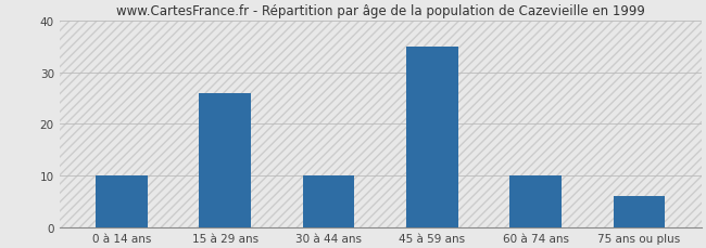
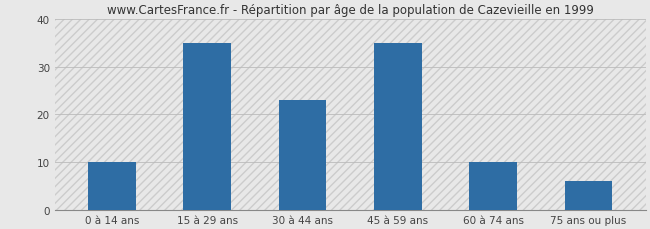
15 à 29 ans: 26 -> 35
30 à 44 ans: 10 -> 23
